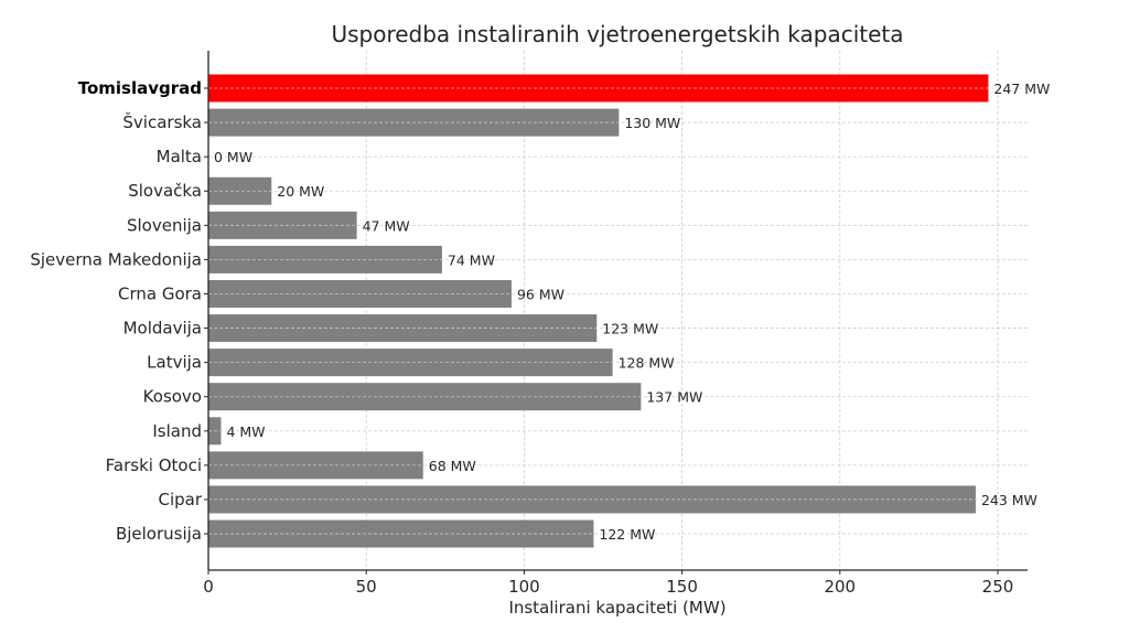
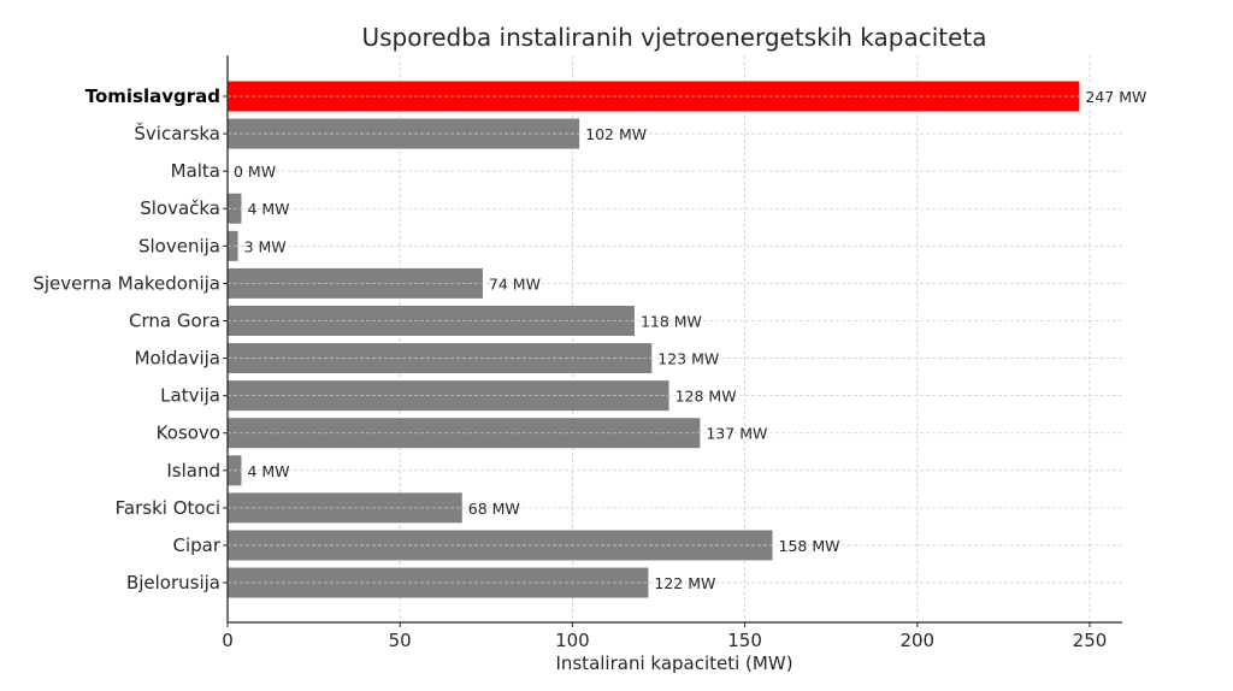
Švicarska: 130 -> 102
Slovačka: 20 -> 4
Slovenija: 47 -> 3
Crna Gora: 96 -> 118
Cipar: 243 -> 158
